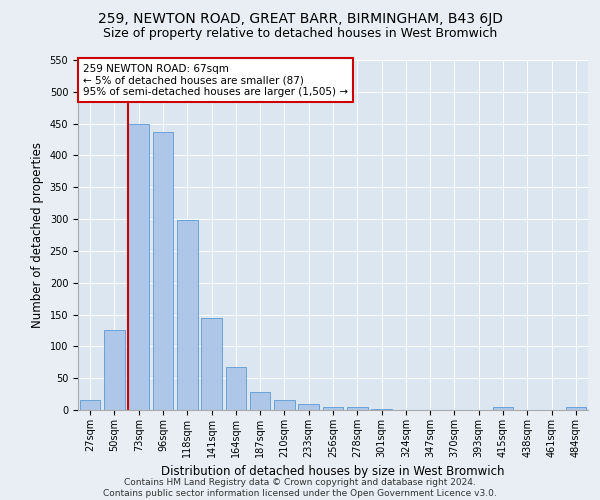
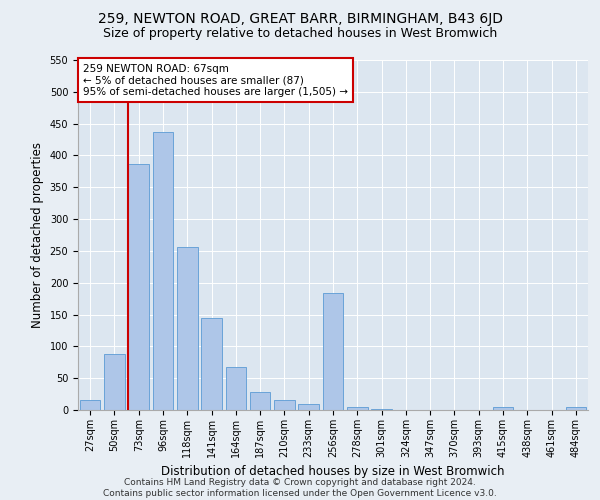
50sqm: 125 -> 88
73sqm: 450 -> 386
118sqm: 298 -> 256
256sqm: 4 -> 184
